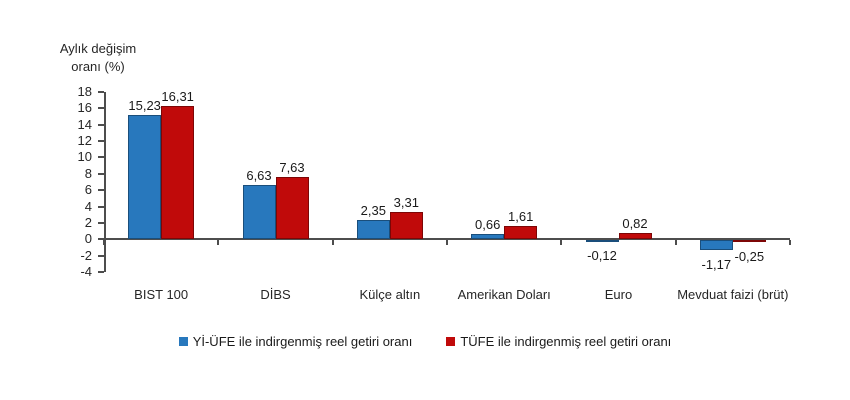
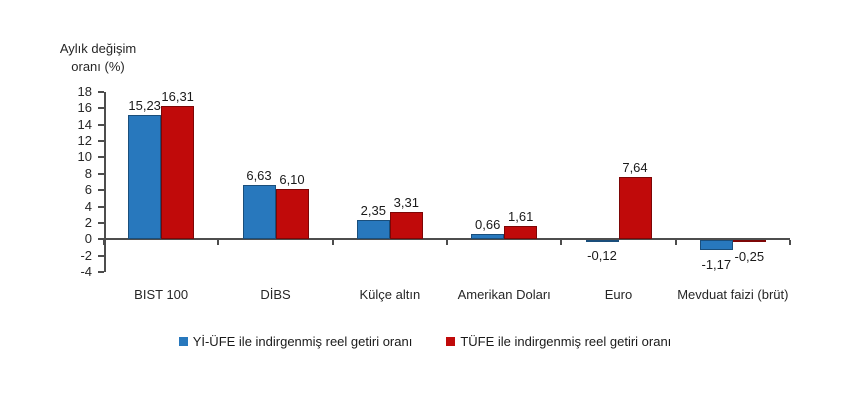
TÜFE ile indirgenmiş reel getiri oranı/DİBS: 7,63 -> 6,10
TÜFE ile indirgenmiş reel getiri oranı/Euro: 0,82 -> 7,64
